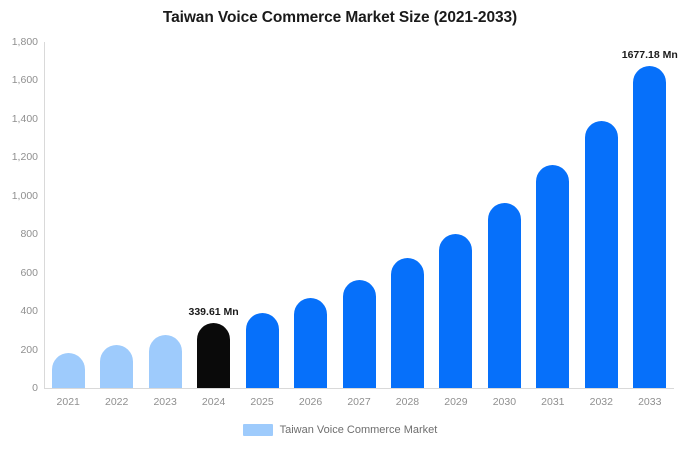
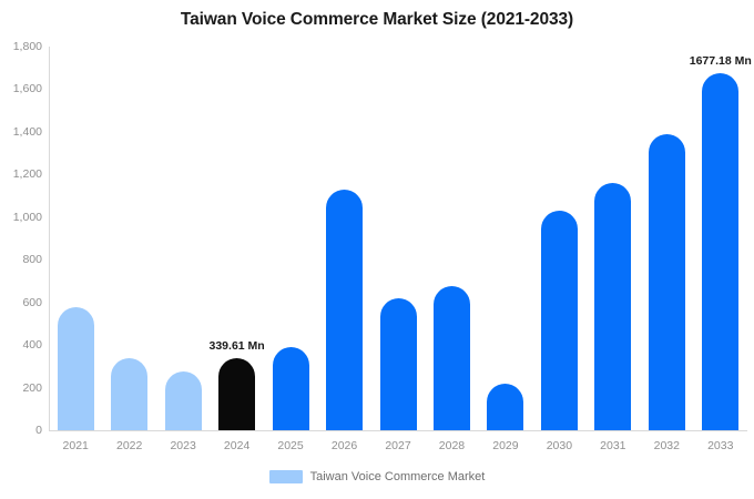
2021: 180 -> 580
2022: 220 -> 340
2026: 470 -> 1130
2027: 560 -> 620
2029: 800 -> 220
2030: 960 -> 1030
